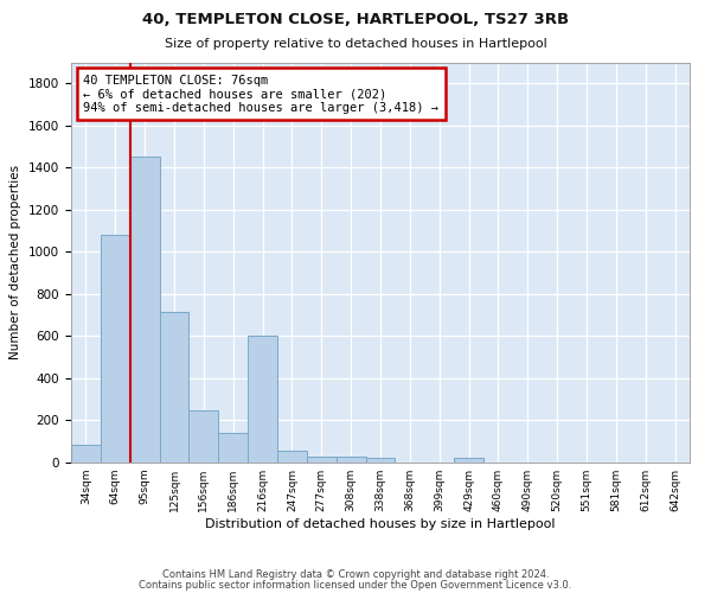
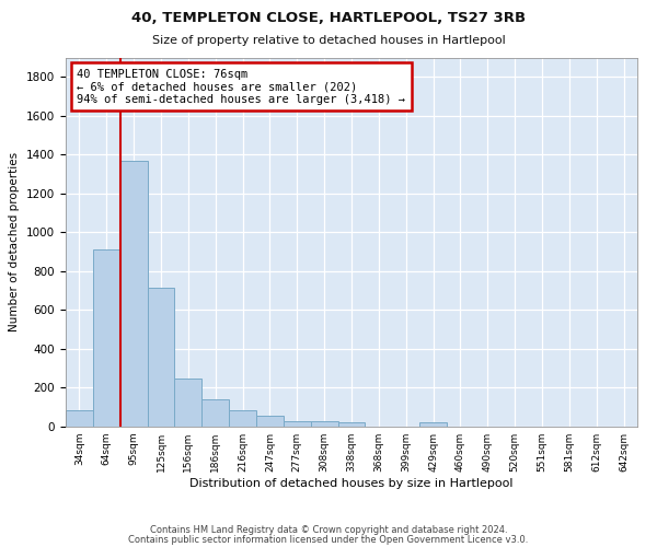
64sqm: 1080 -> 910
95sqm: 1450 -> 1370
216sqm: 600 -> 80
